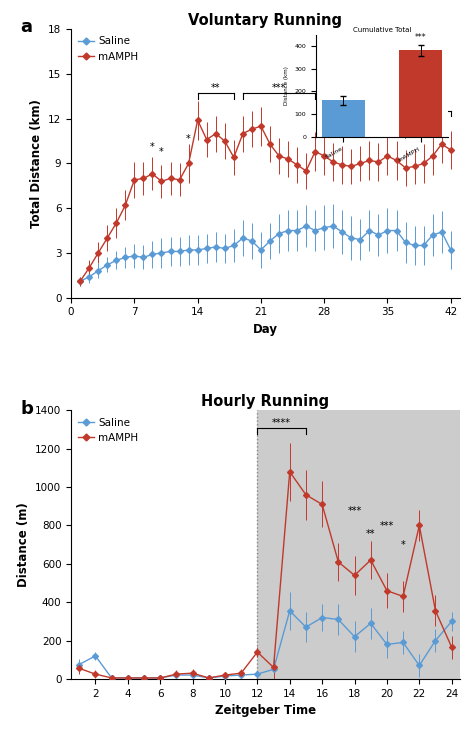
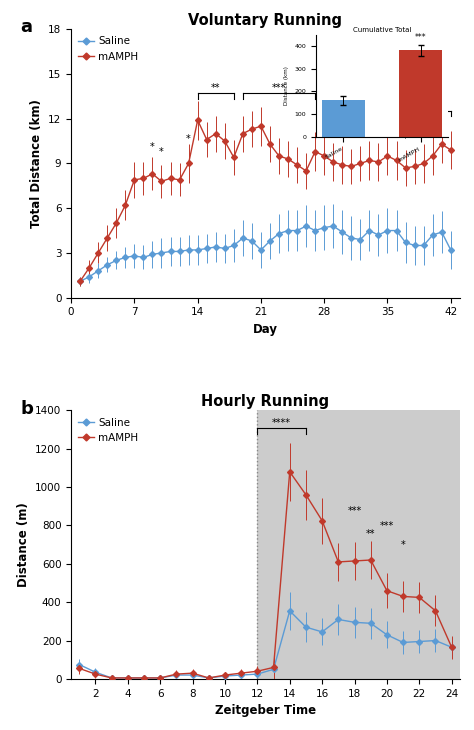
Hourly Running/Saline/2: 120 -> 40
Hourly Running/mAMPH/12: 140 -> 40
Hourly Running/Saline/16: 320 -> 240
Hourly Running/mAMPH/16: 910 -> 820
Hourly Running/Saline/18: 220 -> 300
Hourly Running/mAMPH/18: 540 -> 620
Hourly Running/Saline/20: 180 -> 230
Hourly Running/Saline/22: 70 -> 200
Hourly Running/mAMPH/22: 800 -> 420
Hourly Running/Saline/24: 300 -> 160
